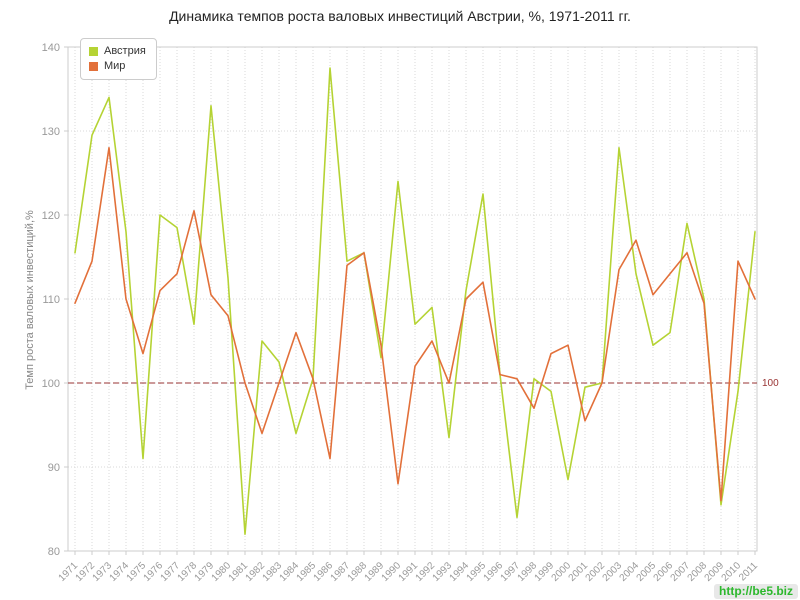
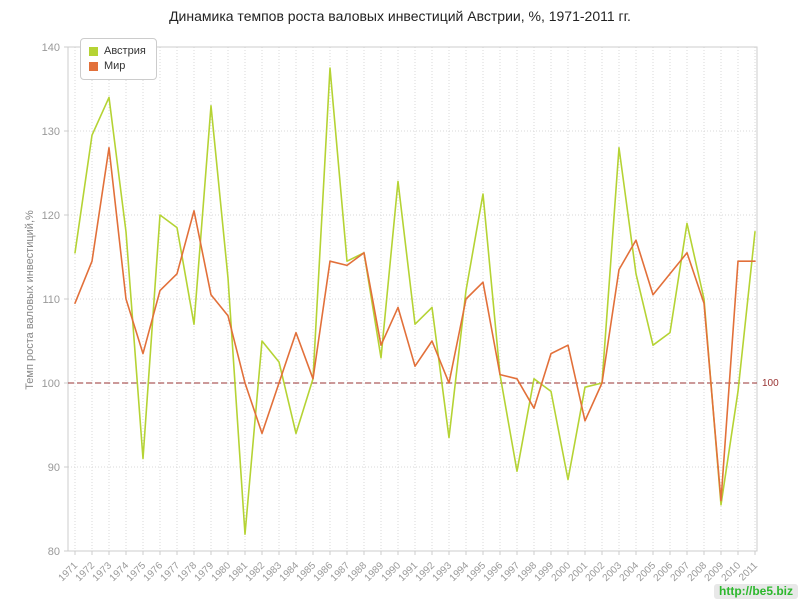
Мир/1986: 91 -> 114
Мир/1990: 88 -> 109
Австрия/1997: 84 -> 90
Мир/2011: 110 -> 114
